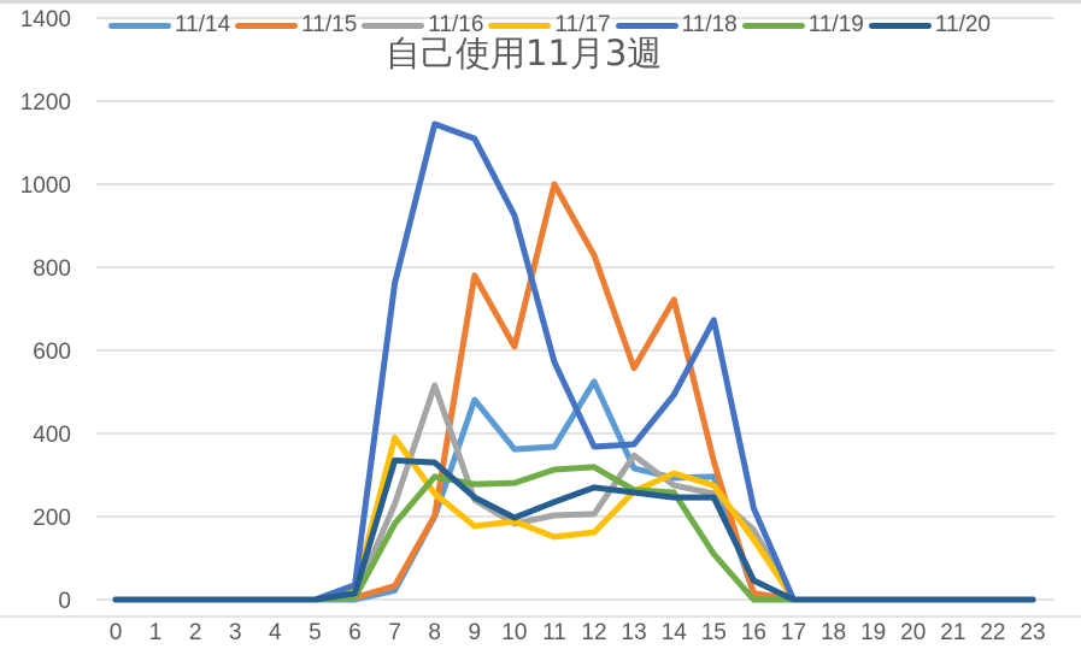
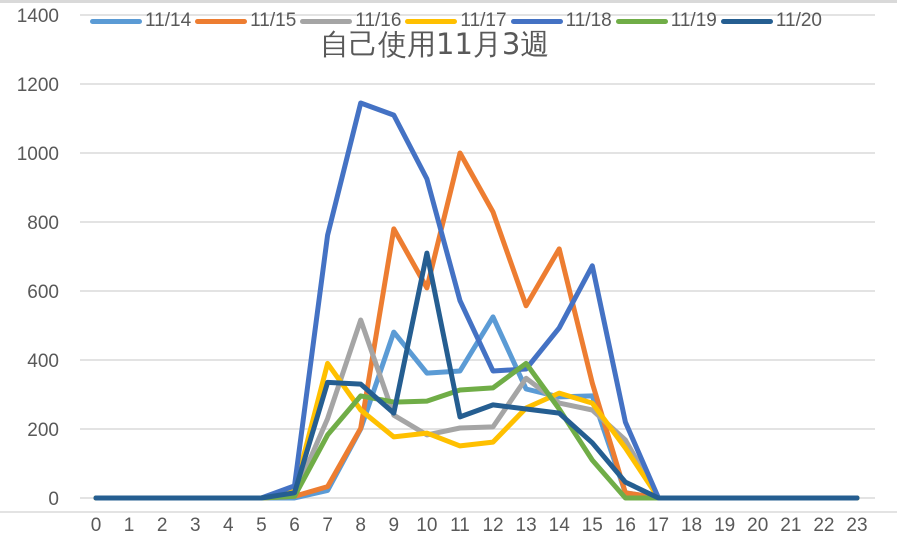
11/20/10: 200 -> 710
11/19/13: 260 -> 390
11/20/15: 250 -> 160
